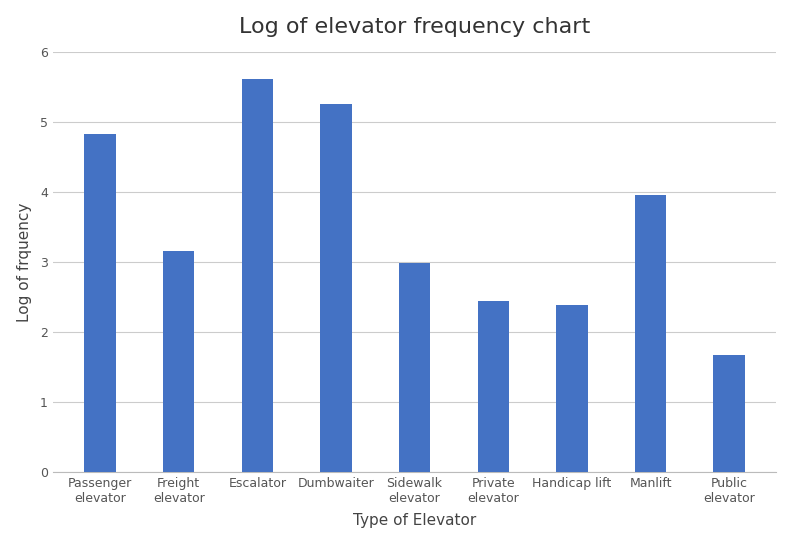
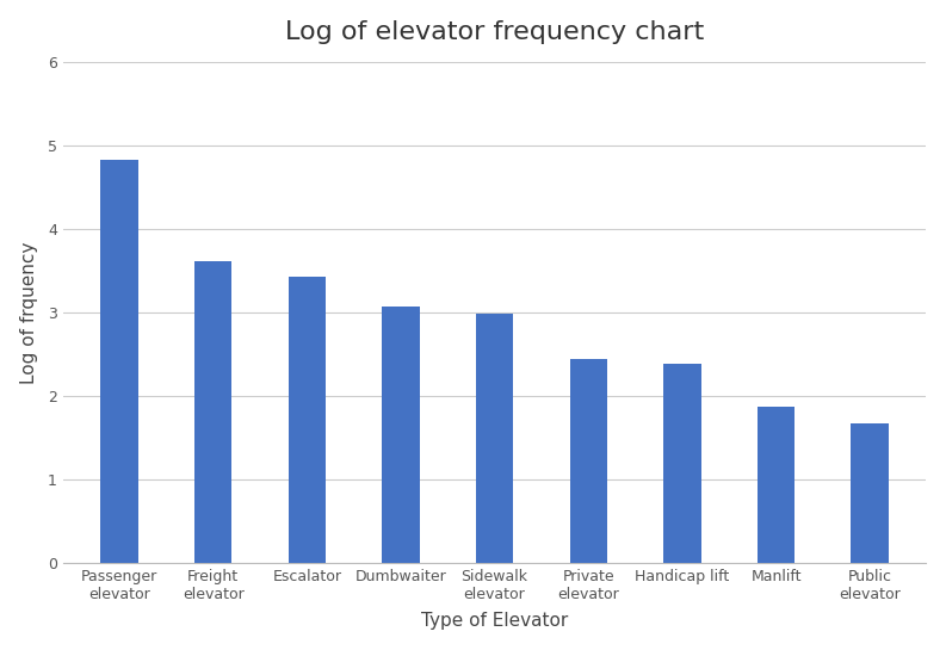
Freight elevator: 3.16 -> 3.62
Escalator: 5.62 -> 3.43
Dumbwaiter: 5.26 -> 3.08
Manlift: 3.96 -> 1.87
